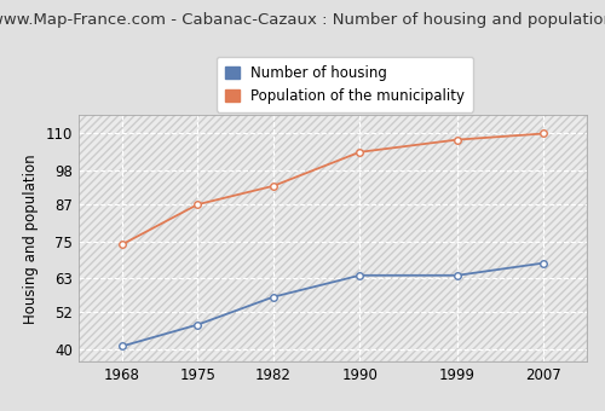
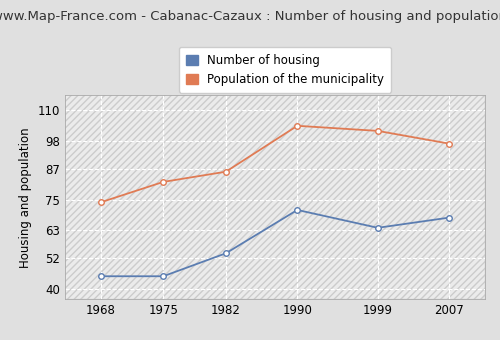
Number of housing/1968: 41 -> 45
Number of housing/1975: 48 -> 45
Population of the municipality/1975: 87 -> 82
Number of housing/1982: 57 -> 54
Population of the municipality/1982: 93 -> 86
Number of housing/1990: 64 -> 71
Population of the municipality/1999: 108 -> 102
Population of the municipality/2007: 110 -> 97
